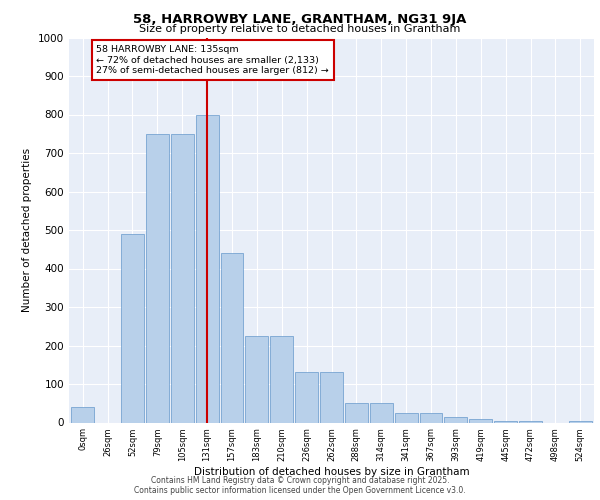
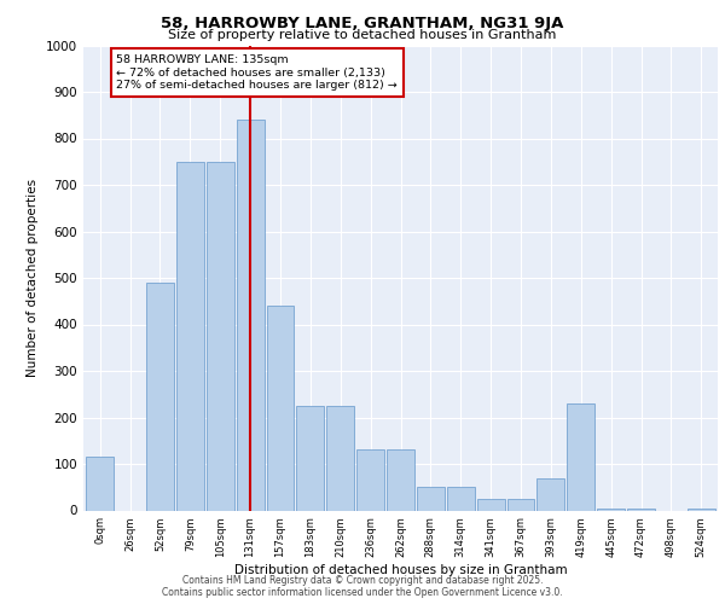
0sqm: 40 -> 115
131sqm: 800 -> 840
393sqm: 15 -> 70
419sqm: 10 -> 230
